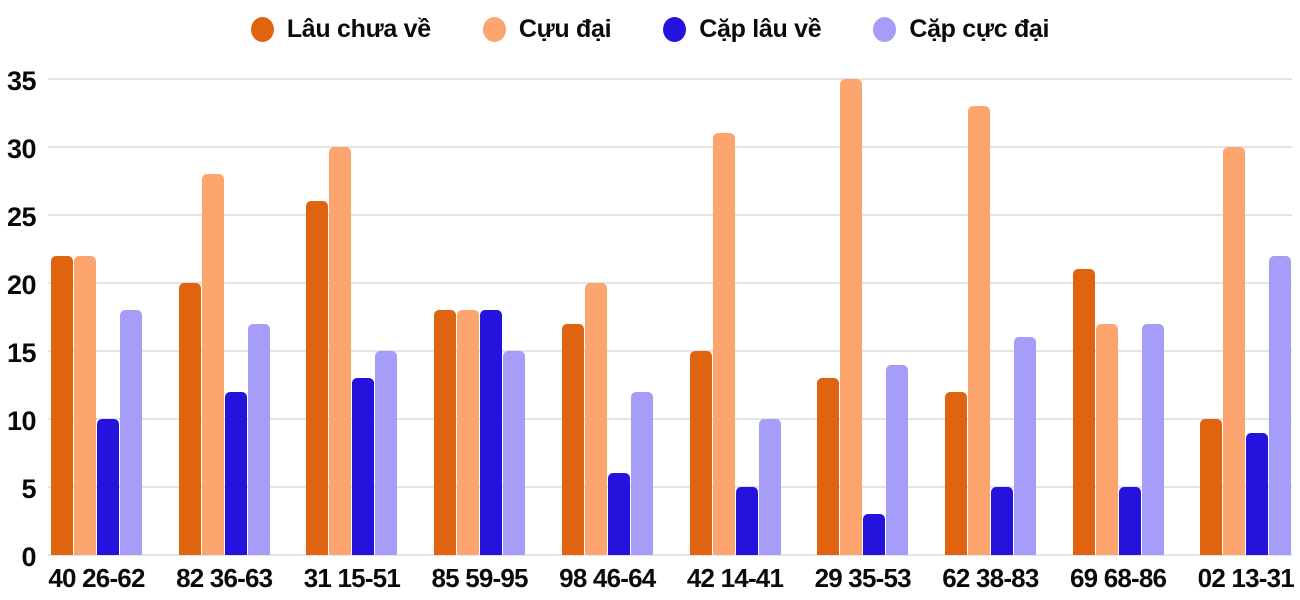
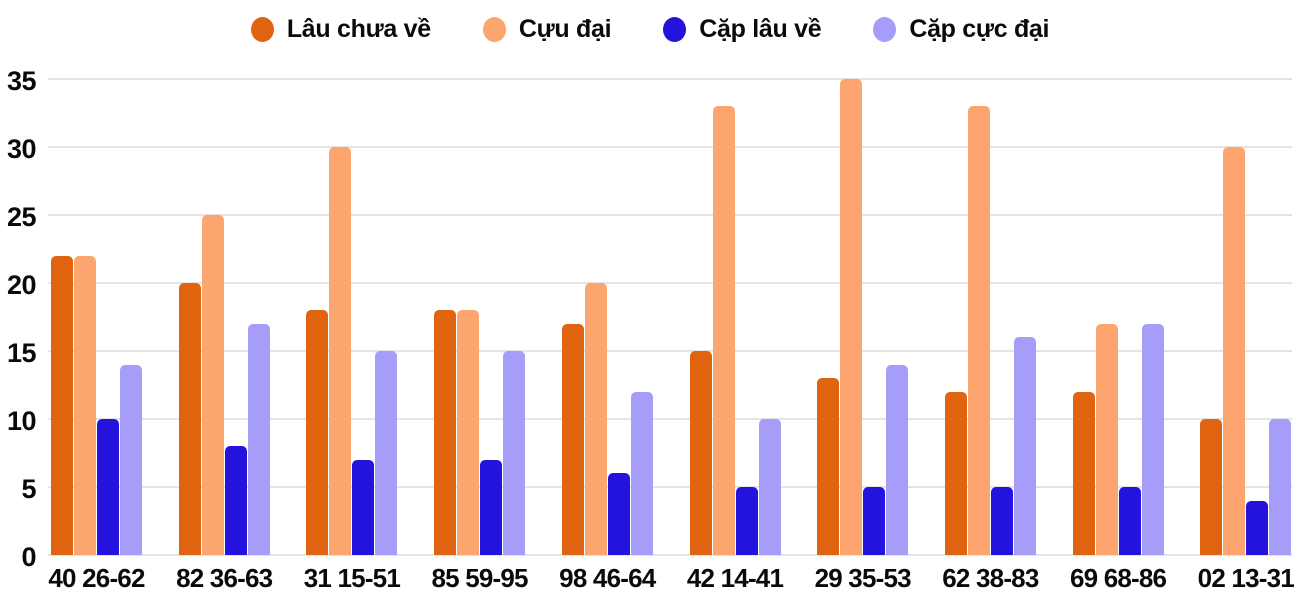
Cặp cực đại/40 26-62: 18 -> 14
Cựu đại/82 36-63: 28 -> 25
Cặp lâu về/82 36-63: 12 -> 8
Lâu chưa về/31 15-51: 26 -> 18
Cặp lâu về/31 15-51: 13 -> 7
Cặp lâu về/85 59-95: 18 -> 7
Cựu đại/42 14-41: 31 -> 33
Cặp lâu về/29 35-53: 3 -> 5
Lâu chưa về/69 68-86: 21 -> 12
Cặp lâu về/02 13-31: 9 -> 4
Cặp cực đại/02 13-31: 22 -> 10
